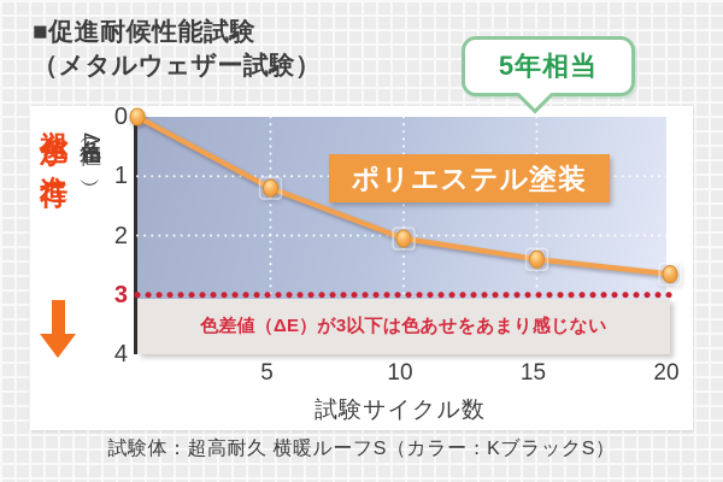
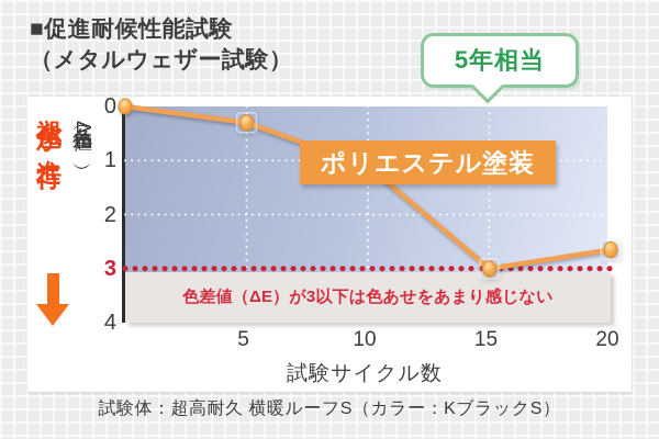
5: 1.2 -> 0.3
10: 2.0 -> 1.1
15: 2.4 -> 3.0
